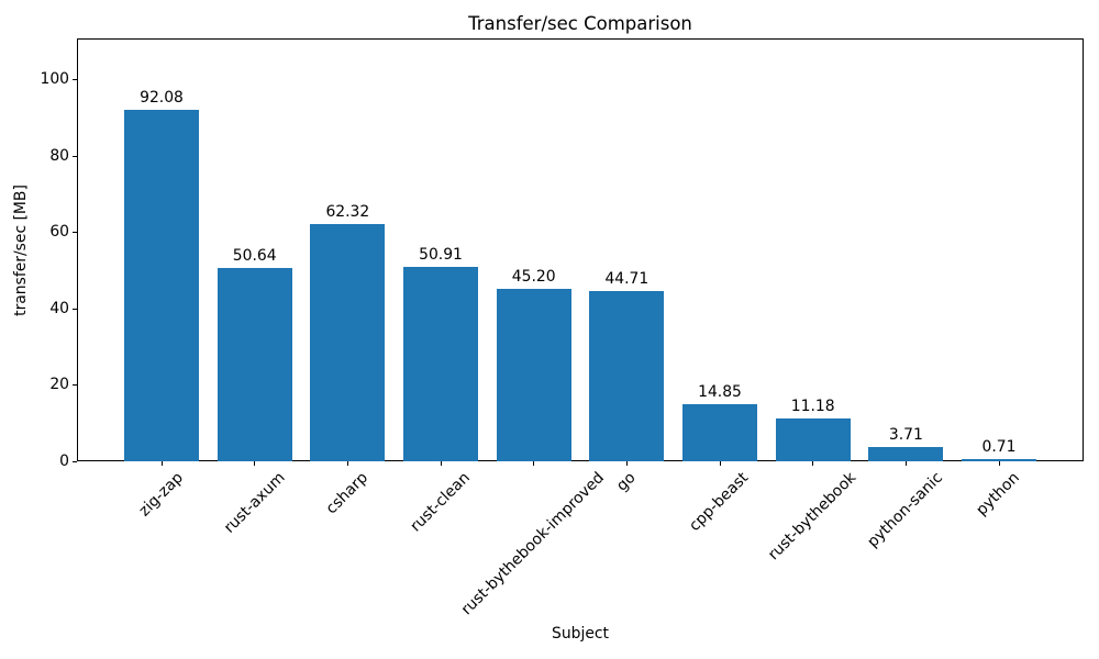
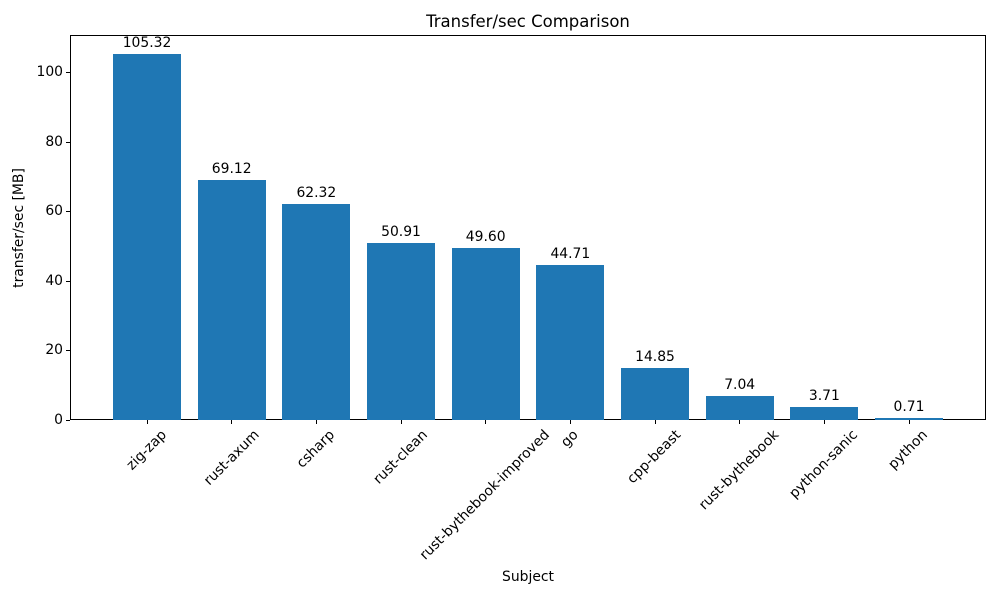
zig-zap: 92.08 -> 105.32
rust-axum: 50.64 -> 69.12
rust-bythebook-improved: 45.20 -> 49.60
rust-bythebook: 11.18 -> 7.04
